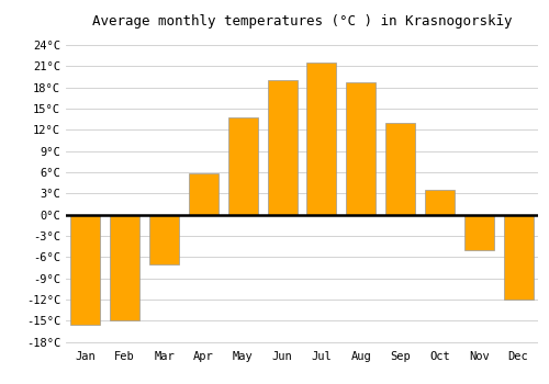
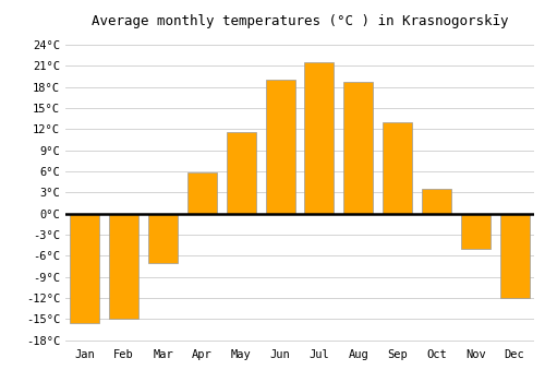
May: 13.8°C -> 11.6°C
